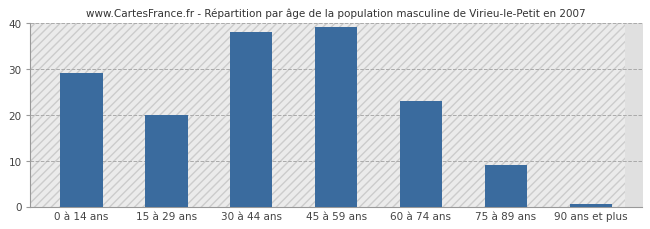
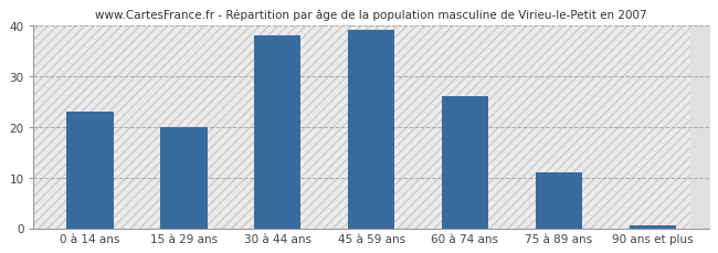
0 à 14 ans: 29.0 -> 23.0
60 à 74 ans: 23.0 -> 26.0
75 à 89 ans: 9.0 -> 11.0
